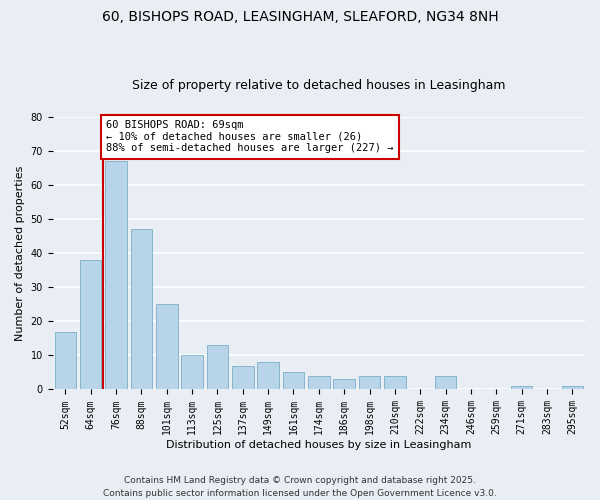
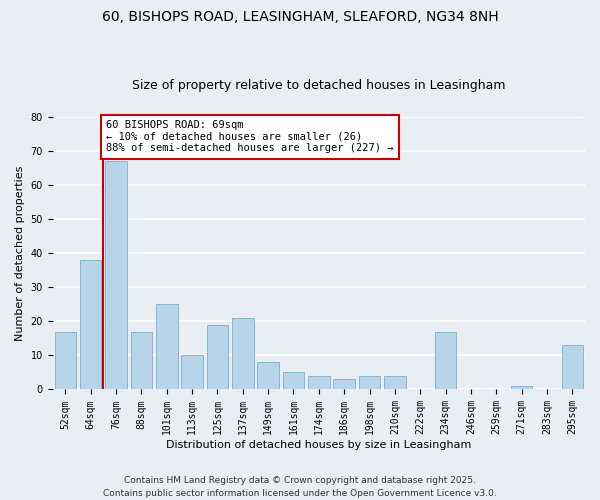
88sqm: 47 -> 17
125sqm: 13 -> 19
137sqm: 7 -> 21
234sqm: 4 -> 17
295sqm: 1 -> 13
